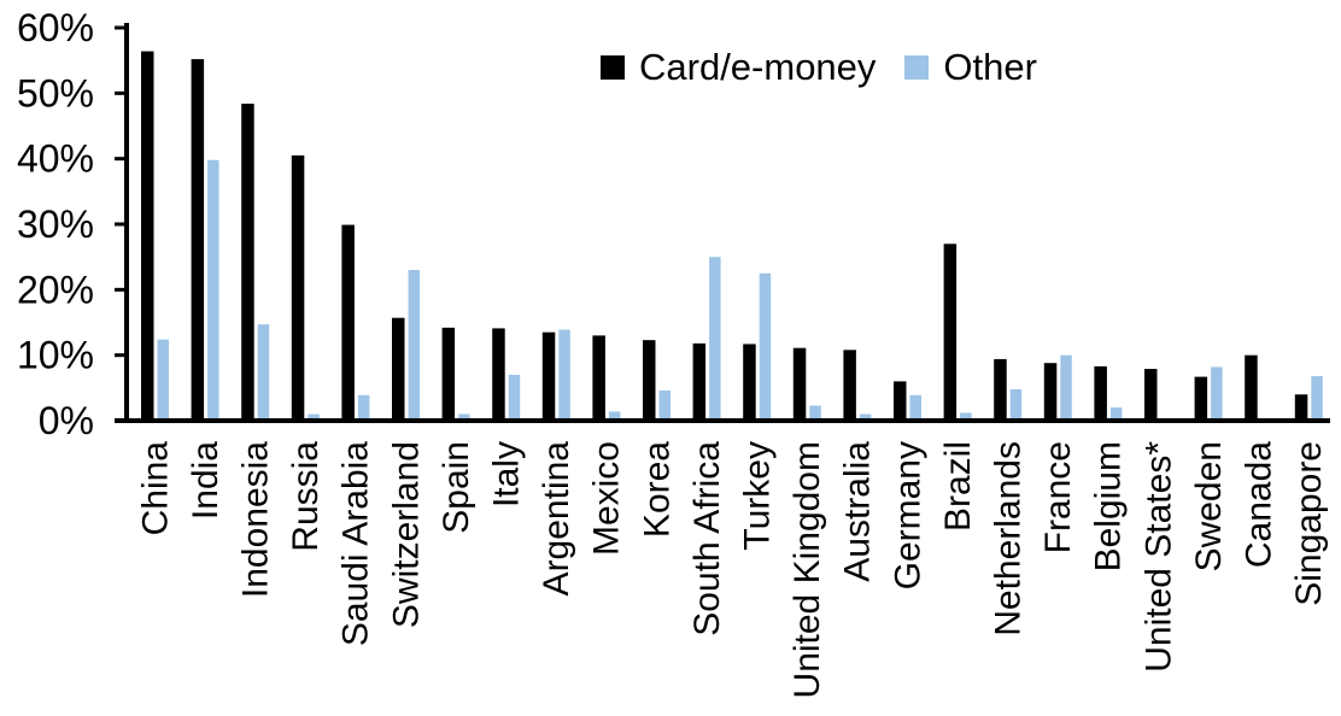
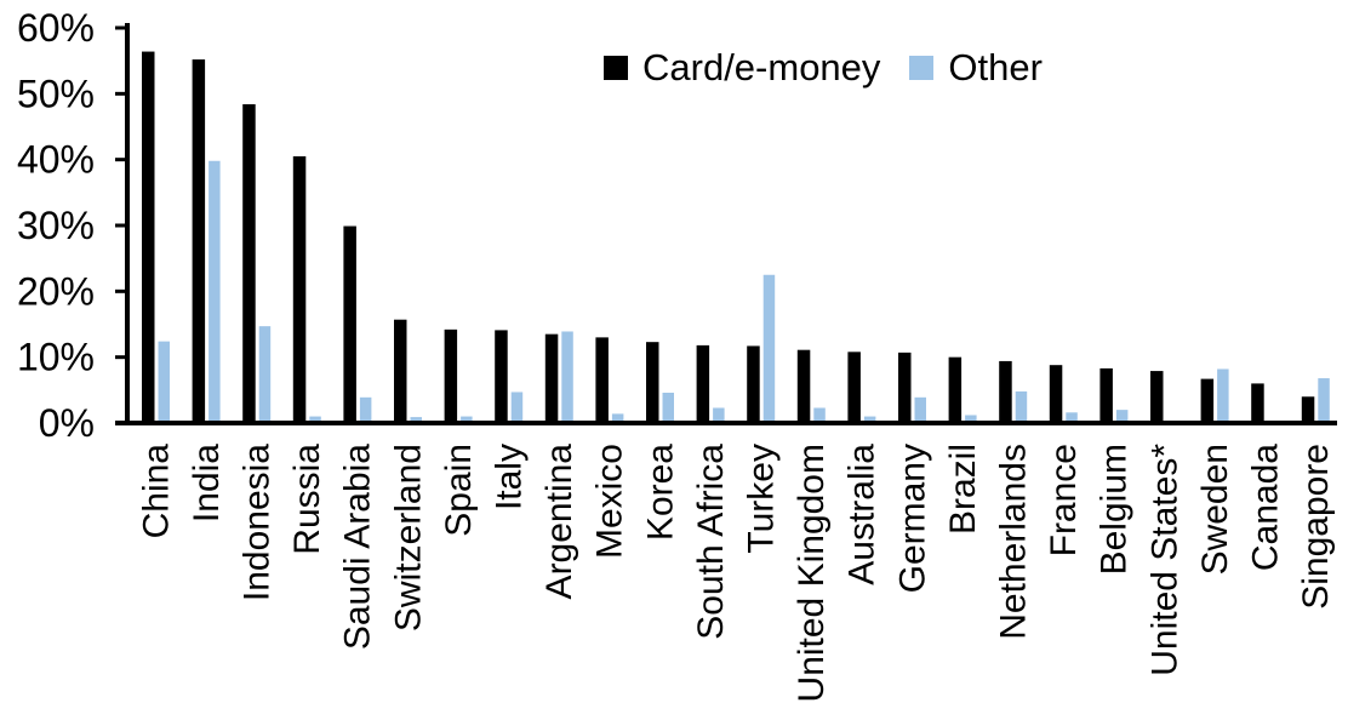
Other/Switzerland: 23% -> 1%
Other/Italy: 7% -> 5%
Other/South Africa: 25% -> 2%
Card/e-money/Germany: 6% -> 11%
Card/e-money/Brazil: 27% -> 10%
Other/France: 10% -> 2%
Card/e-money/Canada: 10% -> 6%
